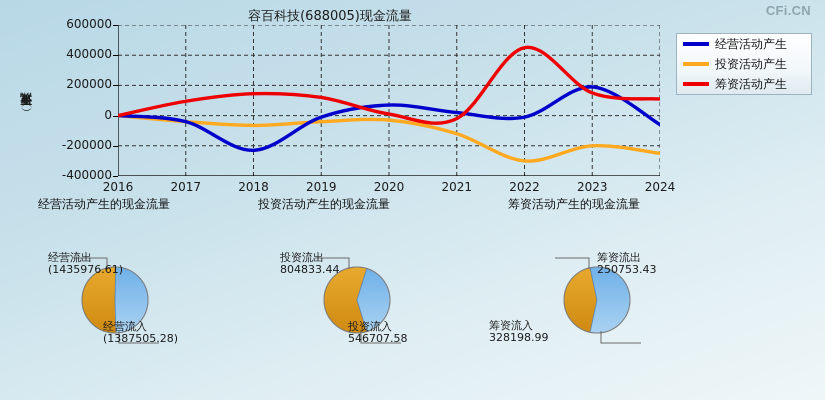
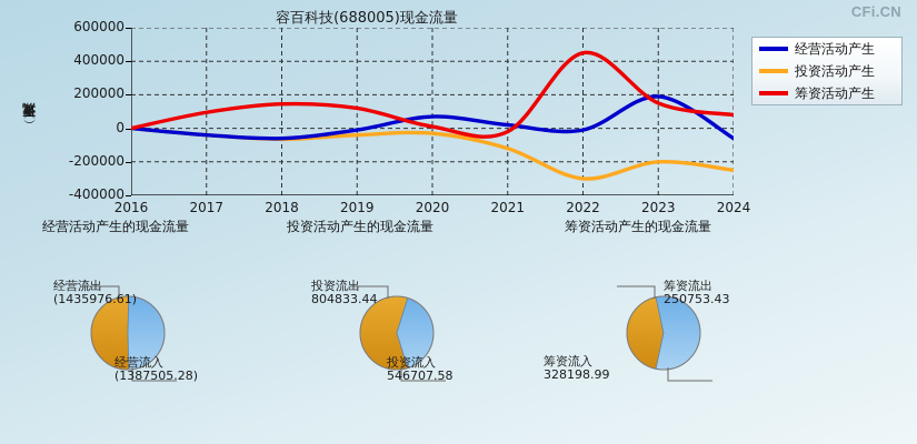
经营活动产生/2018: -230000 -> -60000
筹资活动产生/2024: 110000 -> 80000
